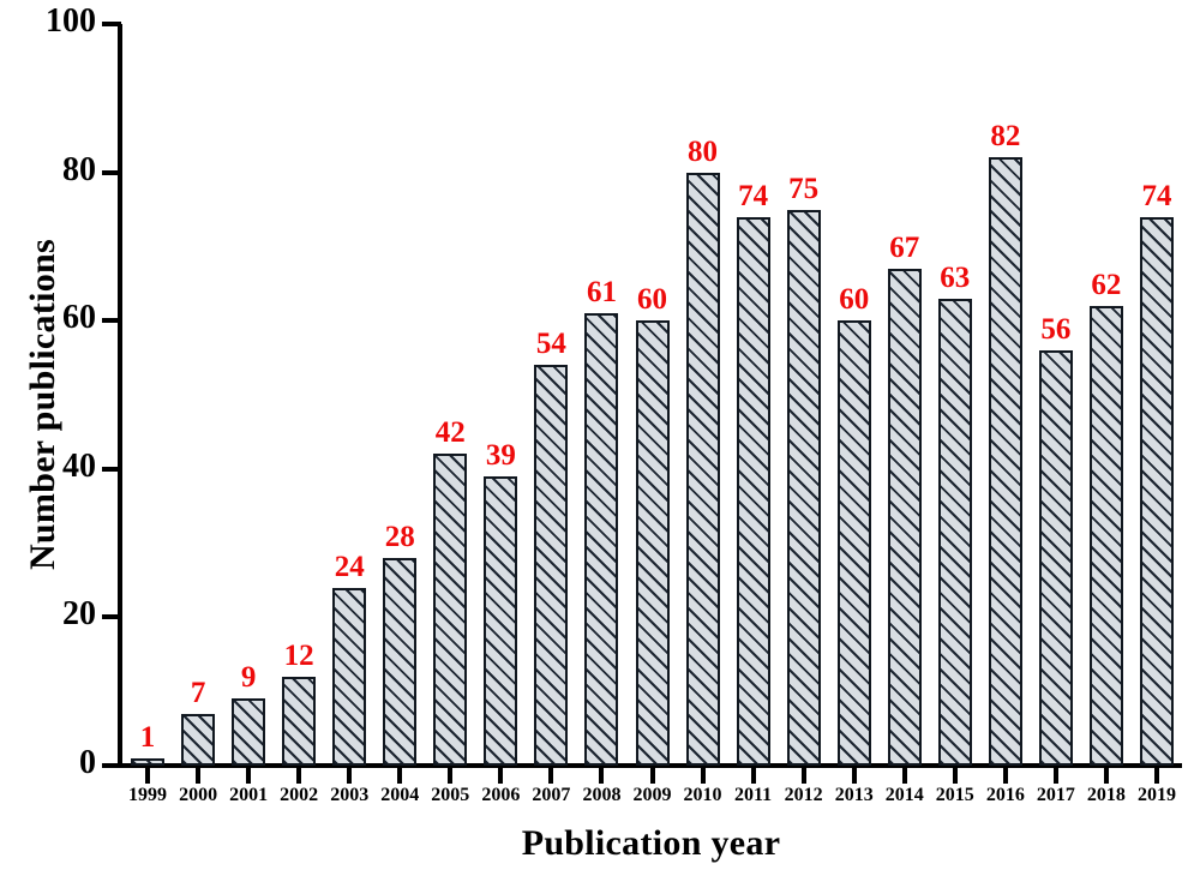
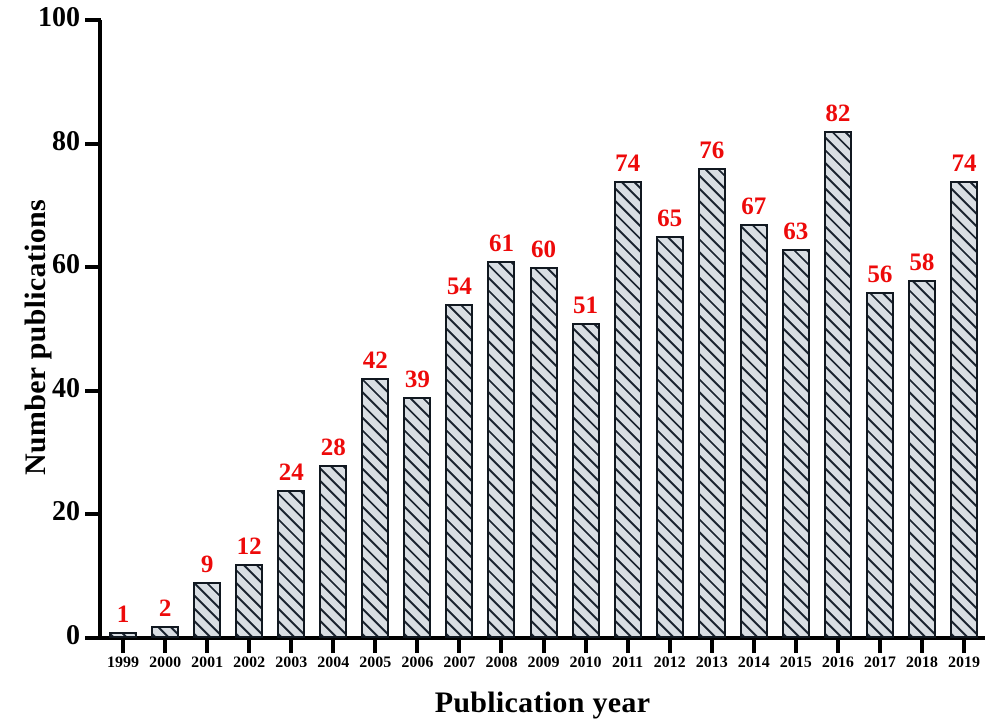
2000: 7 -> 2
2010: 80 -> 51
2012: 75 -> 65
2013: 60 -> 76
2018: 62 -> 58
